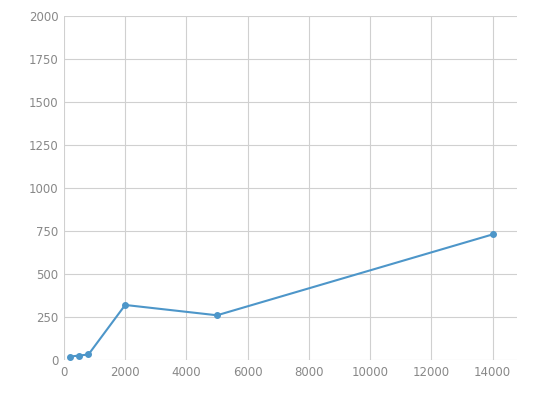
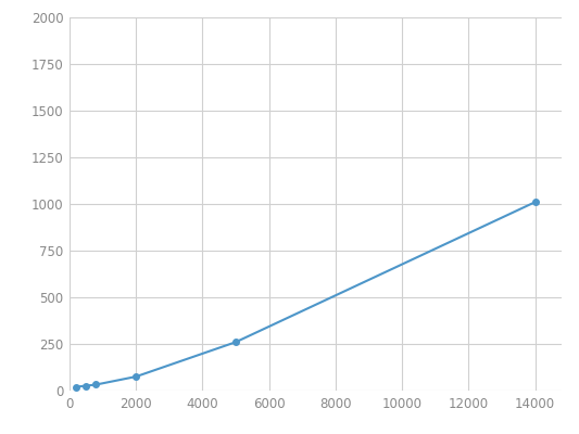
2000: 320 -> 80
14000: 730 -> 1010
